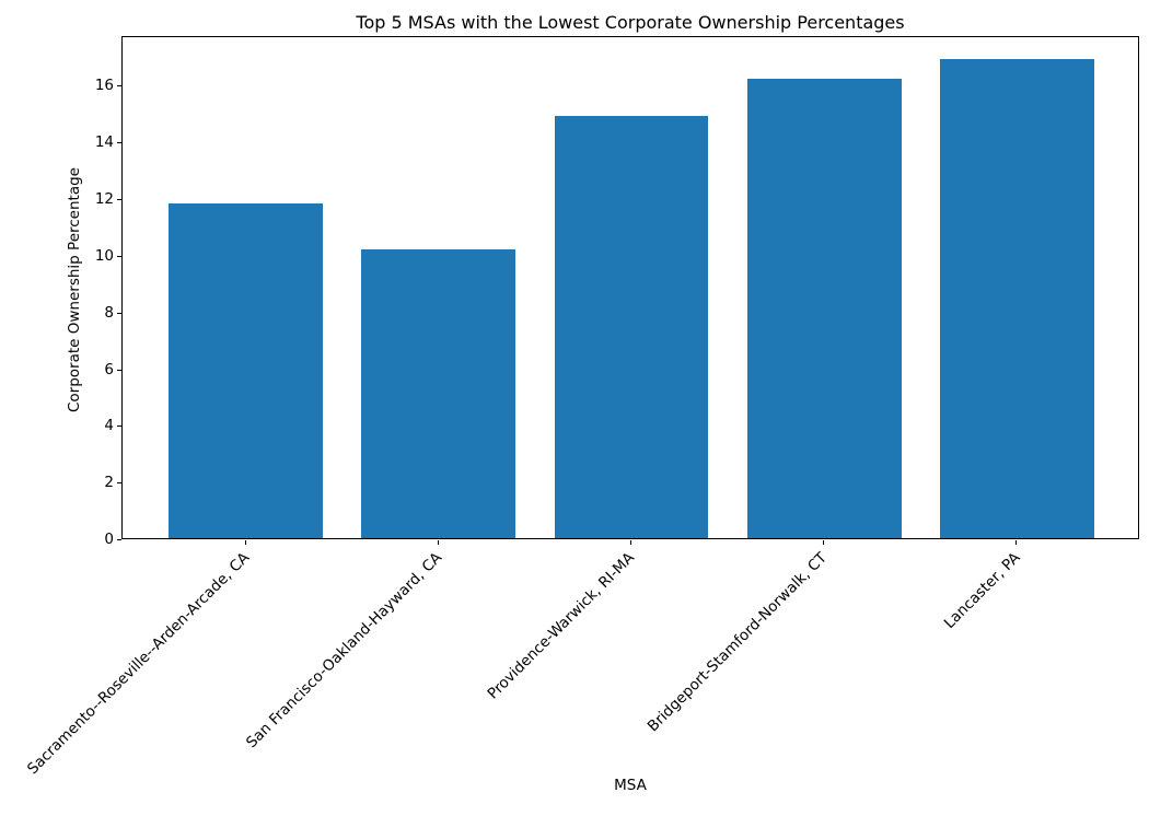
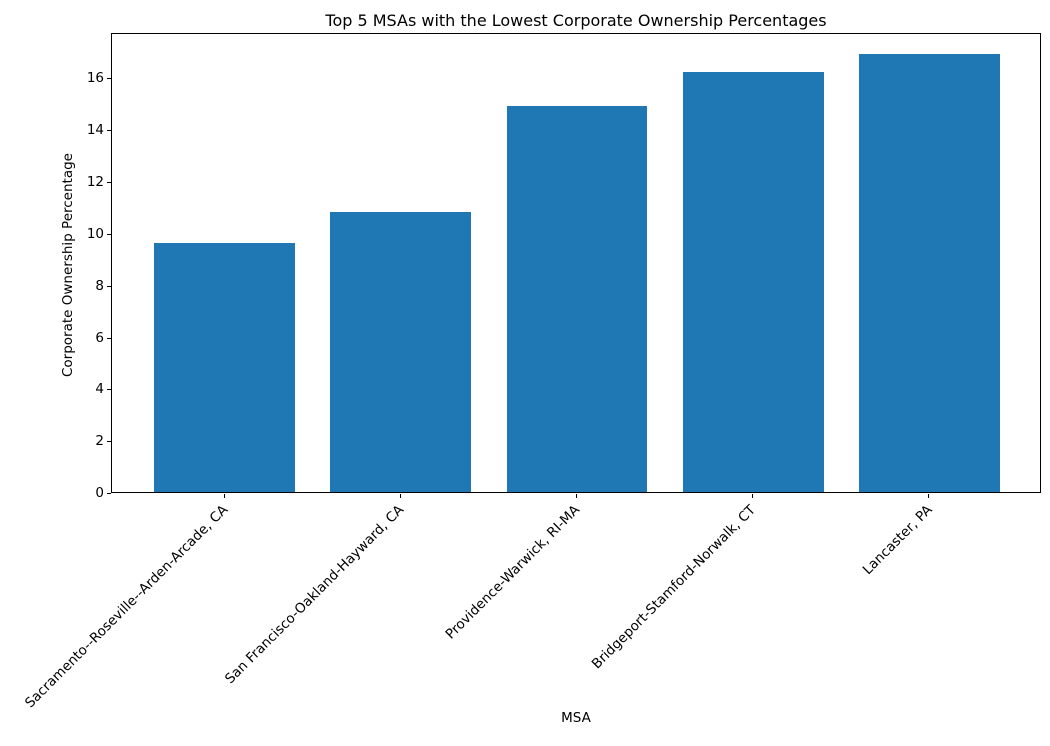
Sacramento--Roseville--Arden-Arcade, CA: 11.8 -> 9.6
San Francisco-Oakland-Hayward, CA: 10.2 -> 10.8
